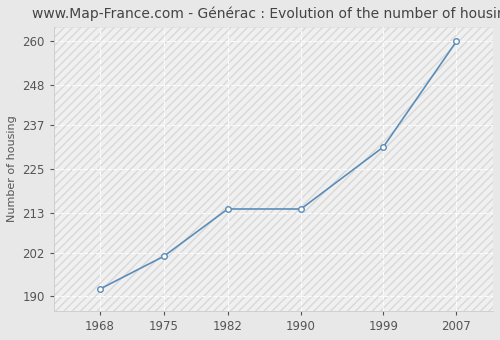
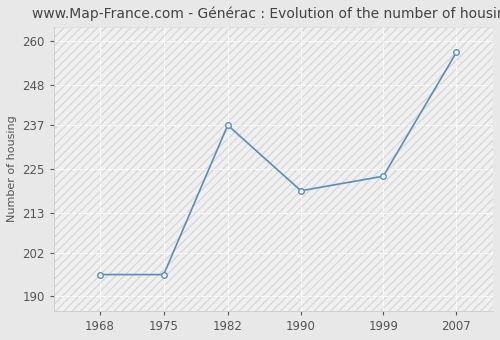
1968: 192 -> 196
1975: 201 -> 196
1982: 214 -> 237
1990: 214 -> 219
1999: 231 -> 223
2007: 260 -> 257
